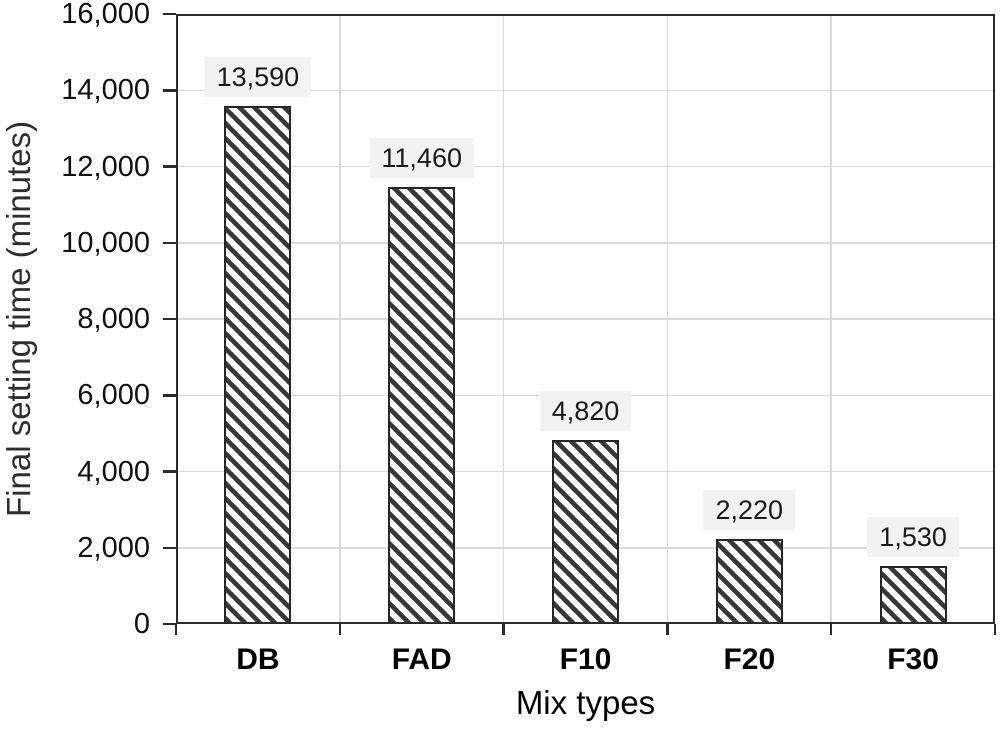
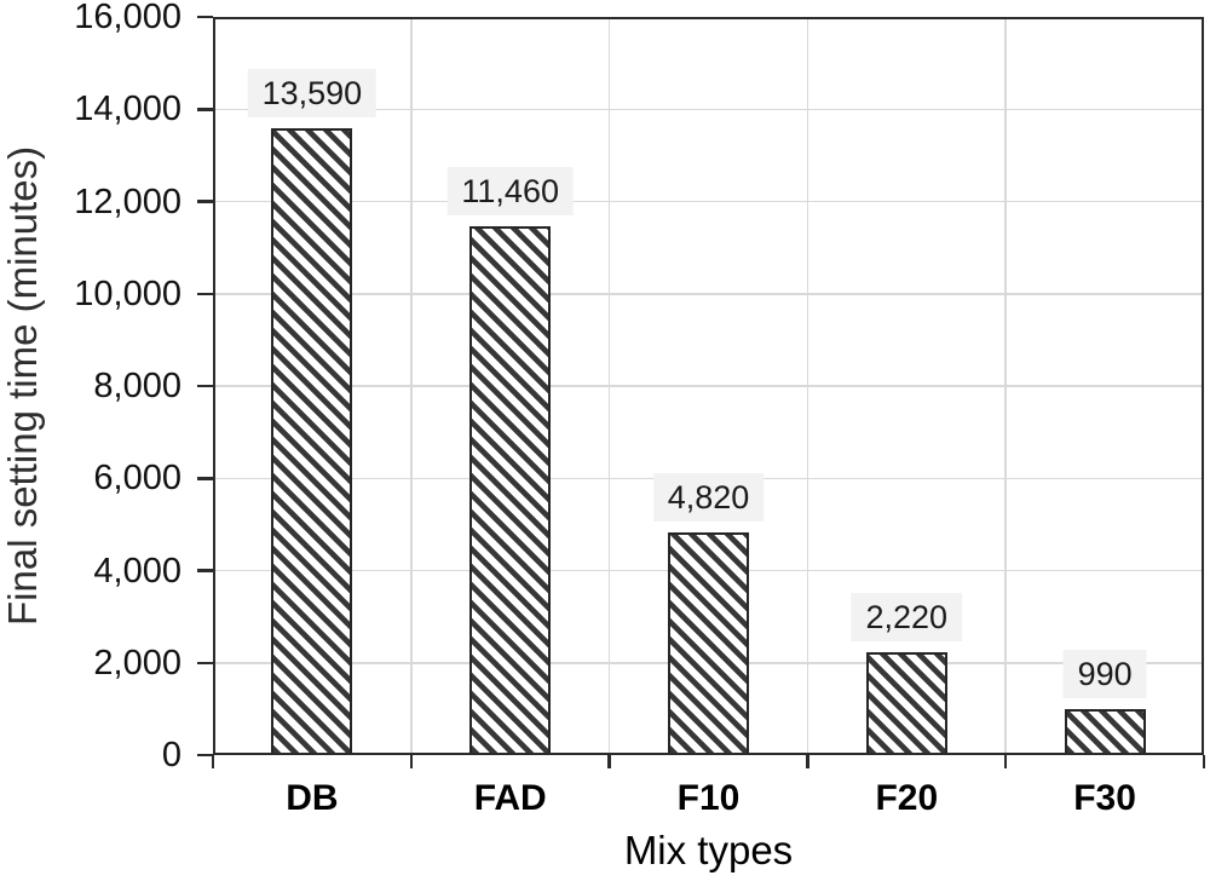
F30: 1,530 -> 990
